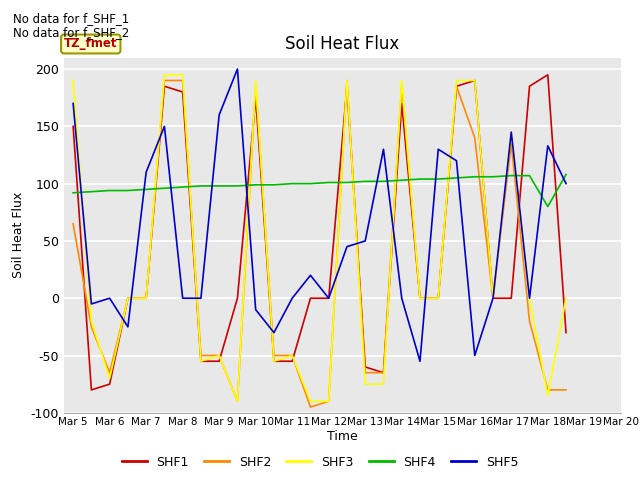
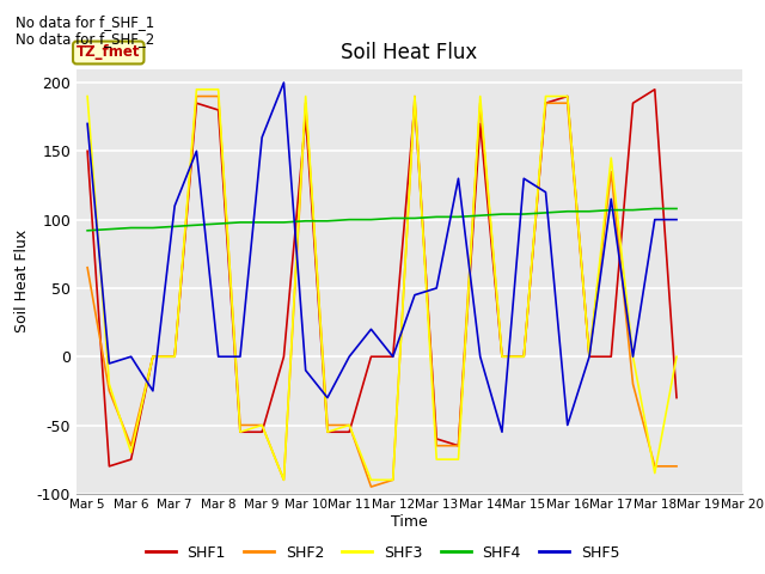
SHF2/Mar 16: 140 -> 185
SHF5/Mar 17: 145 -> 115
SHF4/Mar 18: 80 -> 108
SHF5/Mar 18: 133 -> 100
